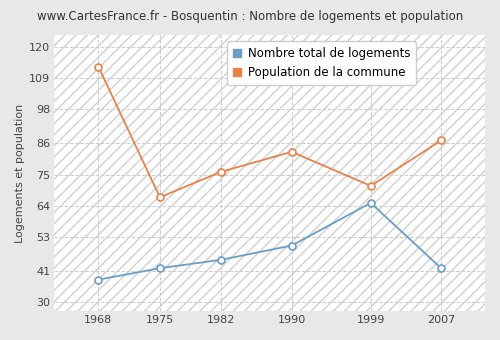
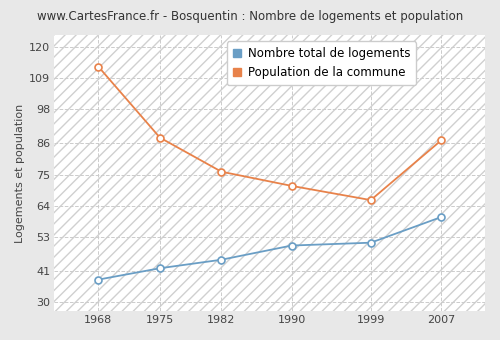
Population de la commune/1975: 67 -> 88
Population de la commune/1990: 83 -> 71
Nombre total de logements/1999: 65 -> 51
Population de la commune/1999: 71 -> 66
Nombre total de logements/2007: 42 -> 60
